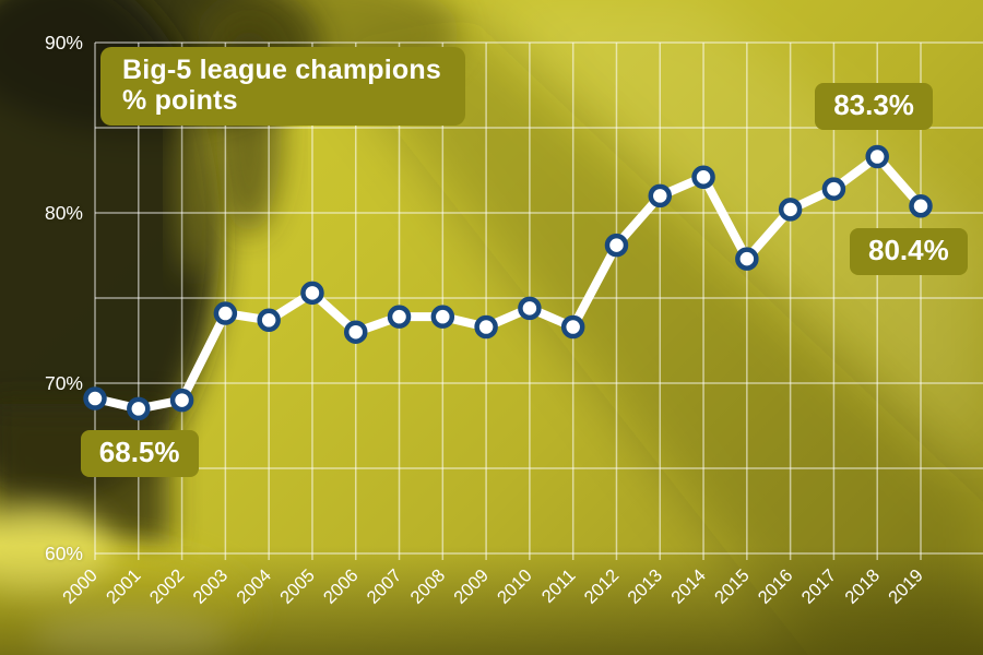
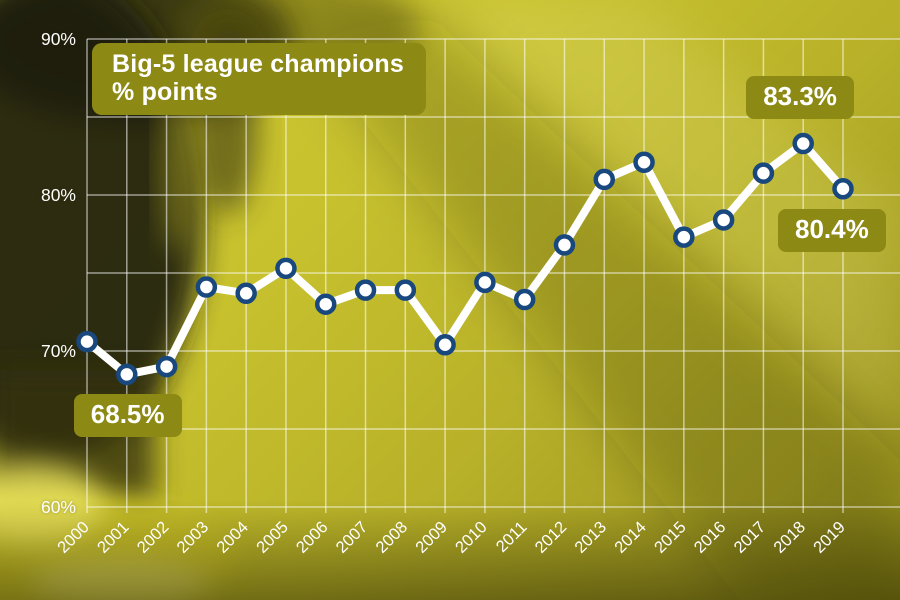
2000: 69.1% -> 70.6%
2009: 73.3% -> 70.4%
2012: 78.1% -> 76.8%
2016: 80.2% -> 78.4%
